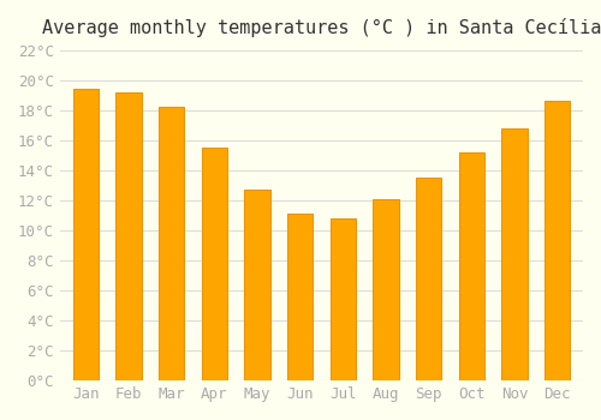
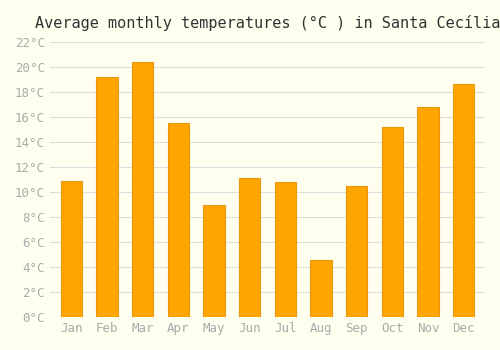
Jan: 19.4°C -> 10.9°C
Mar: 18.2°C -> 20.4°C
May: 12.7°C -> 9.0°C
Aug: 12.1°C -> 4.6°C
Sep: 13.5°C -> 10.5°C
